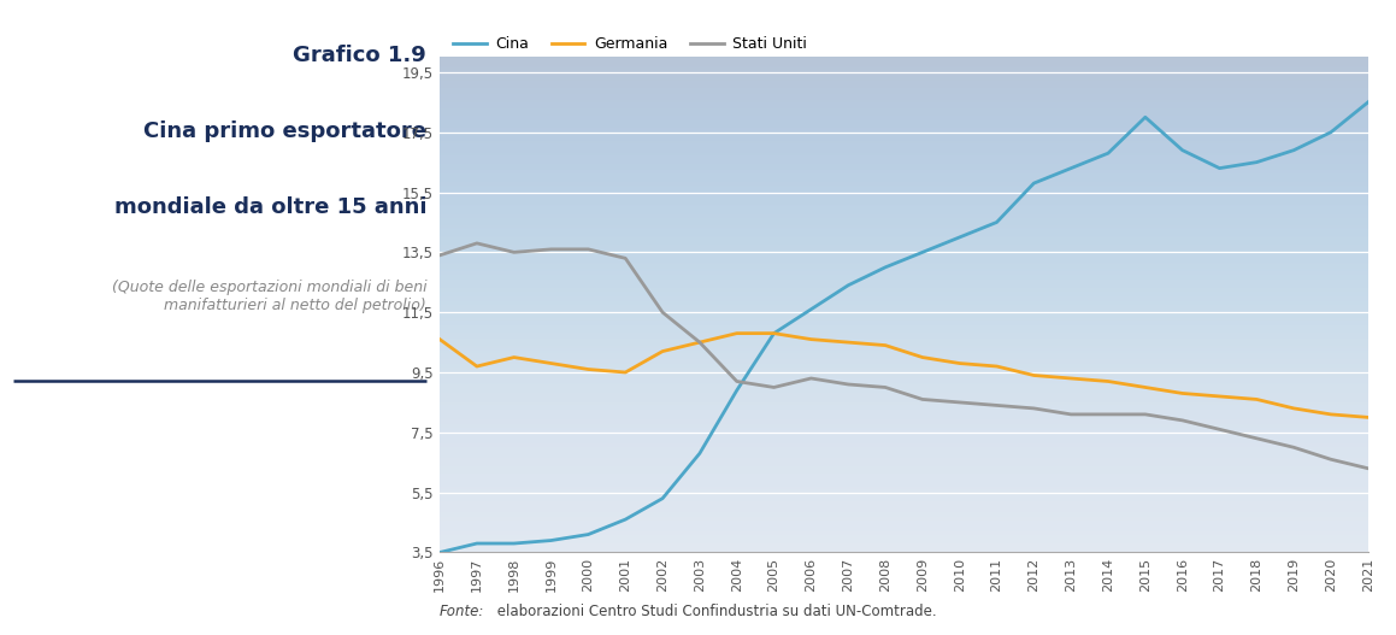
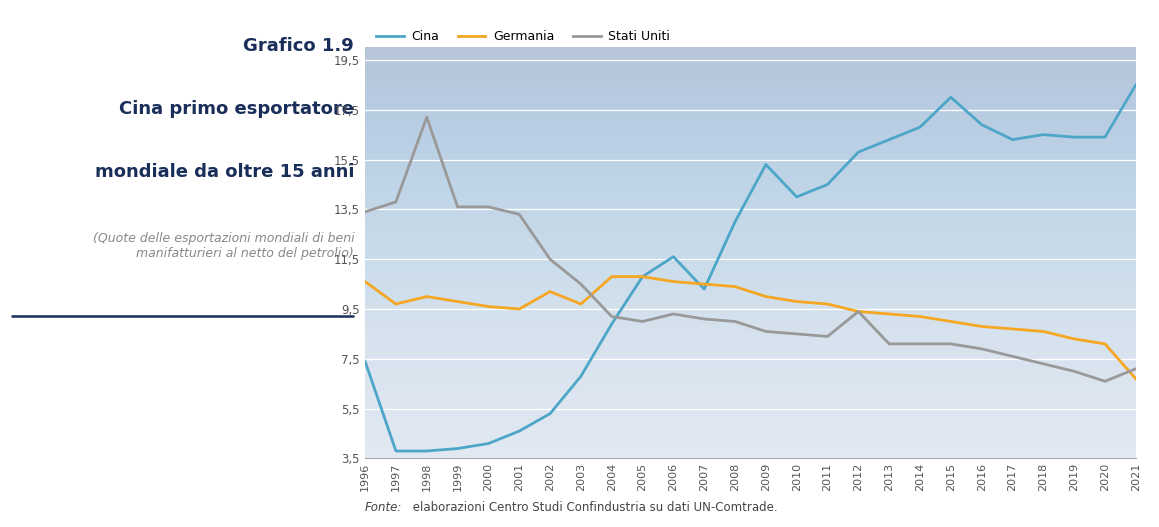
Cina/1996: 3,5 -> 7,4
Stati Uniti/1998: 13,5 -> 17,2
Germania/2003: 10,5 -> 9,7
Cina/2007: 12,4 -> 10,3
Cina/2009: 13,5 -> 15,3
Stati Uniti/2012: 8,3 -> 9,4
Cina/2019: 16,9 -> 16,4
Cina/2020: 17,5 -> 16,4
Germania/2021: 8,0 -> 6,7
Stati Uniti/2021: 6,3 -> 7,1
